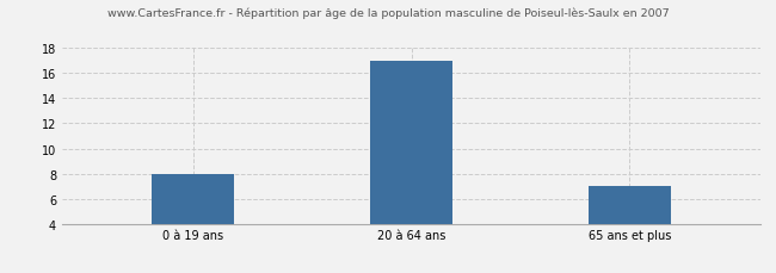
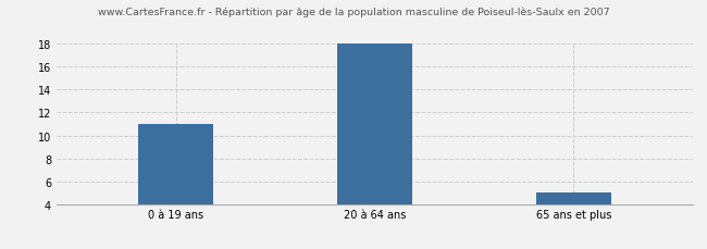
0 à 19 ans: 8 -> 11
20 à 64 ans: 17 -> 18
65 ans et plus: 7 -> 5
